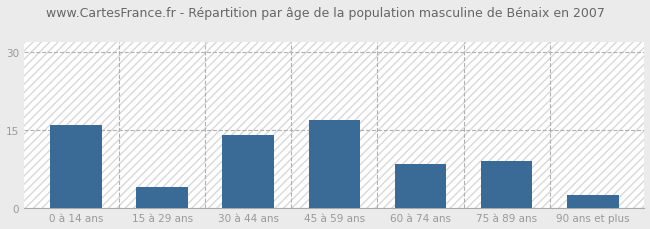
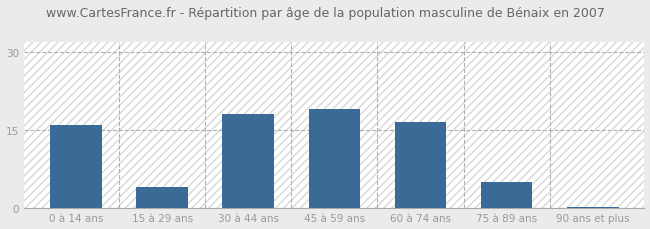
30 à 44 ans: 14.0 -> 18.0
45 à 59 ans: 17.0 -> 19.0
60 à 74 ans: 8.4 -> 16.5
75 à 89 ans: 9.0 -> 5.0
90 ans et plus: 2.4 -> 0.2
